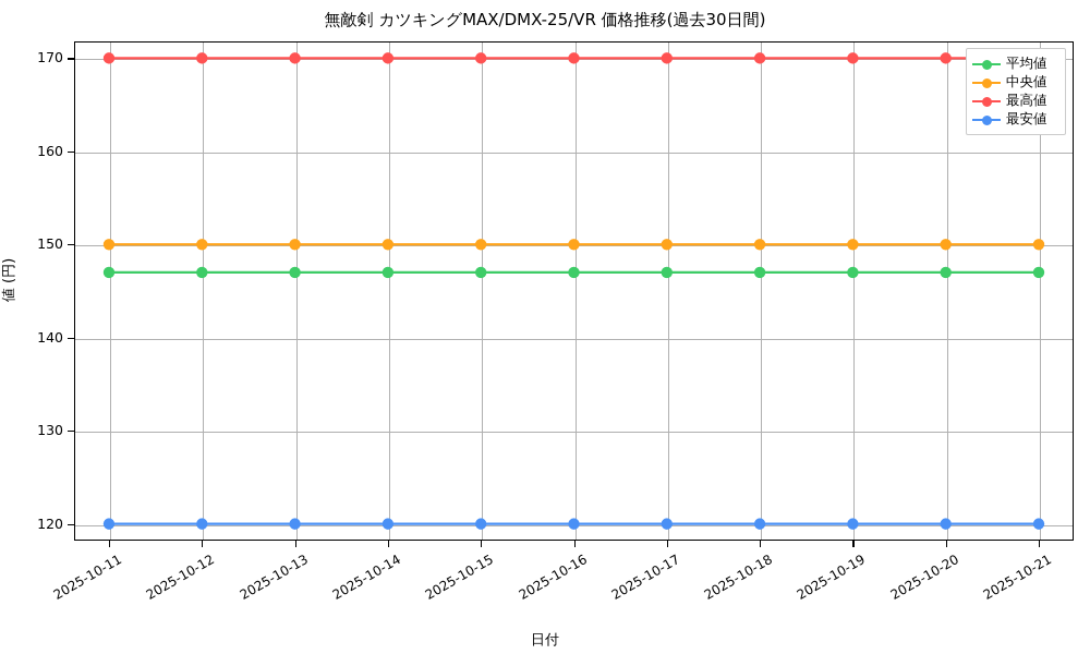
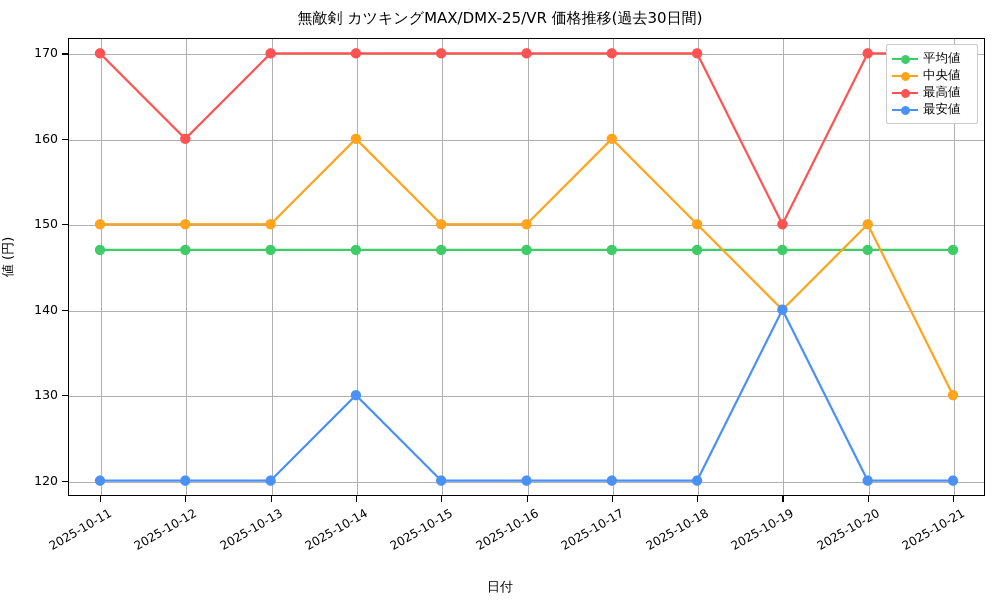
最高値/2025-10-12: 170 -> 160
中央値/2025-10-14: 150 -> 160
最安値/2025-10-14: 120 -> 130
中央値/2025-10-17: 150 -> 160
中央値/2025-10-19: 150 -> 140
最高値/2025-10-19: 170 -> 150
最安値/2025-10-19: 120 -> 140
中央値/2025-10-21: 150 -> 130
